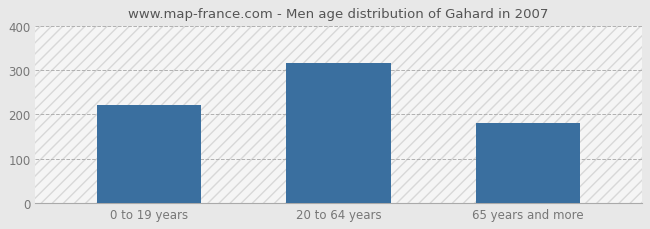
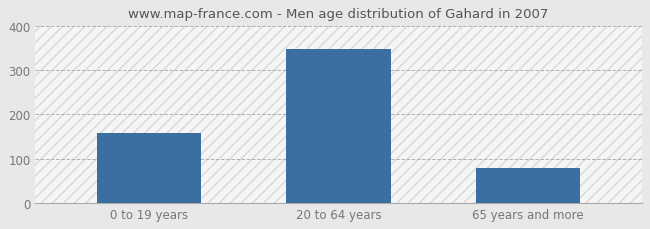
0 to 19 years: 220 -> 157
20 to 64 years: 315 -> 348
65 years and more: 180 -> 79
